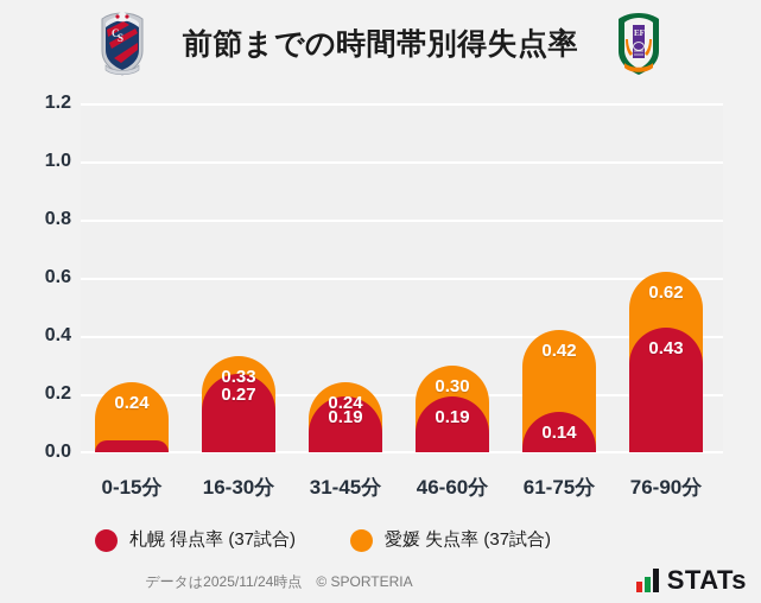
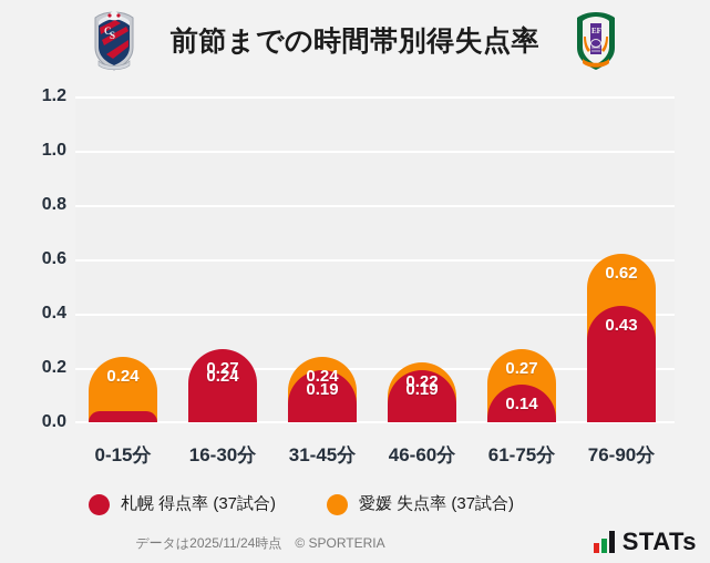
愛媛 失点率 (37試合)/16-30分: 0.33 -> 0.24
愛媛 失点率 (37試合)/46-60分: 0.30 -> 0.22
愛媛 失点率 (37試合)/61-75分: 0.42 -> 0.27
